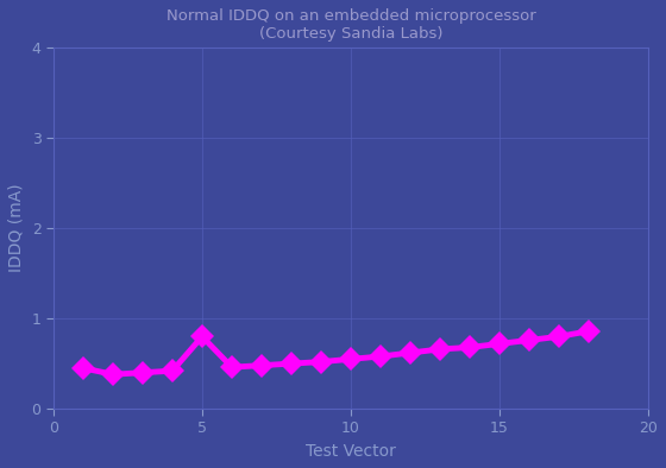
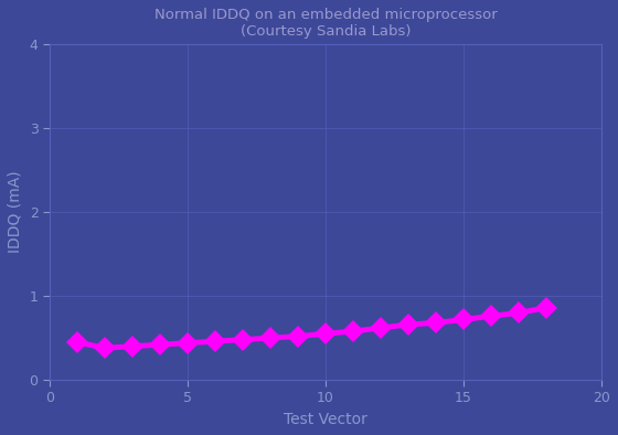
5: 0.80 -> 0.44
